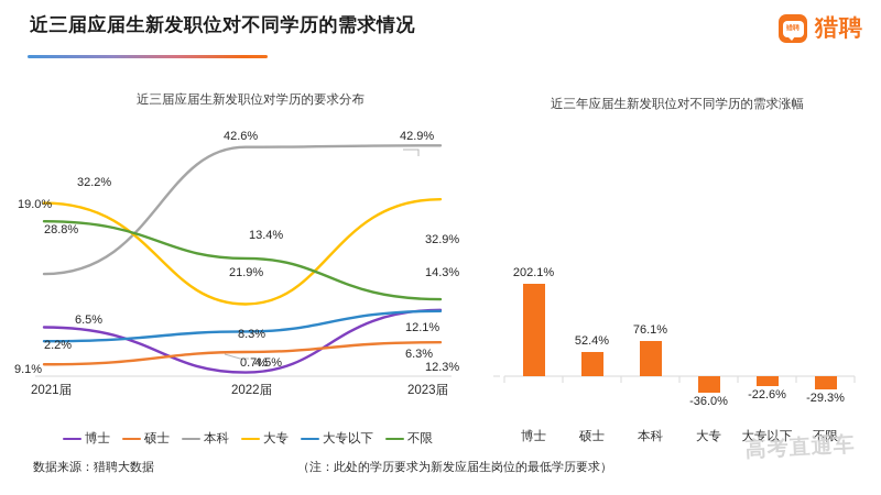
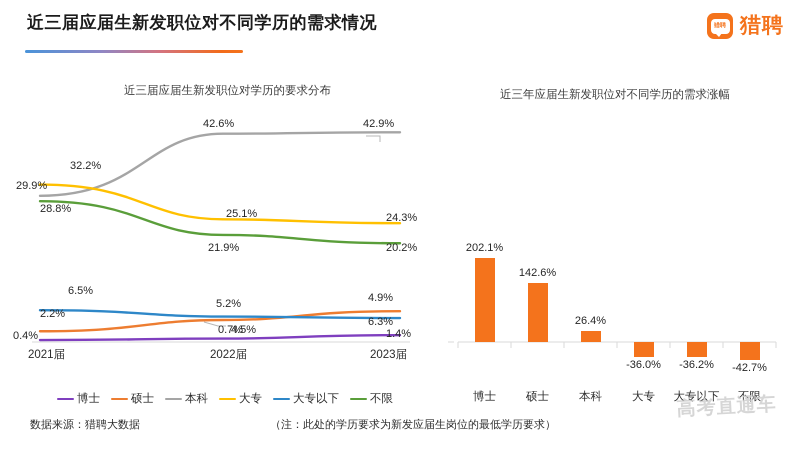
近三届应届生新发职位对学历的要求分布/博士/2021届: 9.1% -> 0.4%
近三届应届生新发职位对学历的要求分布/本科/2021届: 19.0% -> 29.9%
近三届应届生新发职位对学历的要求分布/大专/2022届: 13.4% -> 25.1%
近三届应届生新发职位对学历的要求分布/大专以下/2022届: 8.3% -> 5.2%
近三届应届生新发职位对学历的要求分布/博士/2023届: 12.3% -> 1.4%
近三届应届生新发职位对学历的要求分布/大专/2023届: 32.9% -> 24.3%
近三届应届生新发职位对学历的要求分布/大专以下/2023届: 12.1% -> 4.9%
近三届应届生新发职位对学历的要求分布/不限/2023届: 14.3% -> 20.2%
近三年应届生新发职位对不同学历的需求涨幅/硕士: 52.4% -> 142.6%
近三年应届生新发职位对不同学历的需求涨幅/本科: 76.1% -> 26.4%
近三年应届生新发职位对不同学历的需求涨幅/大专以下: -22.6% -> -36.2%
近三年应届生新发职位对不同学历的需求涨幅/不限: -29.3% -> -42.7%
